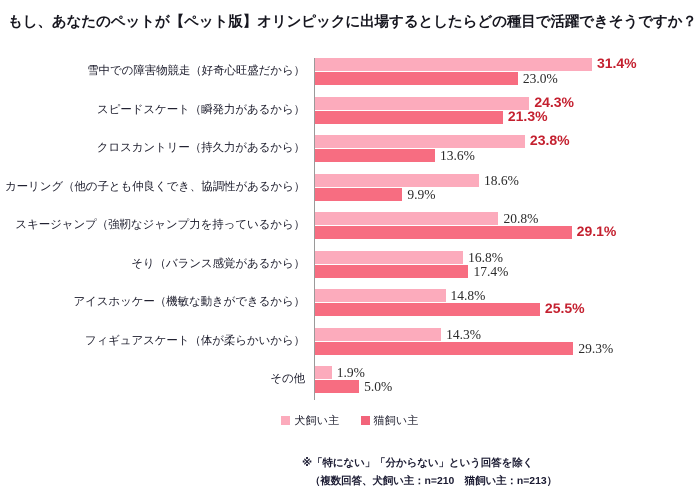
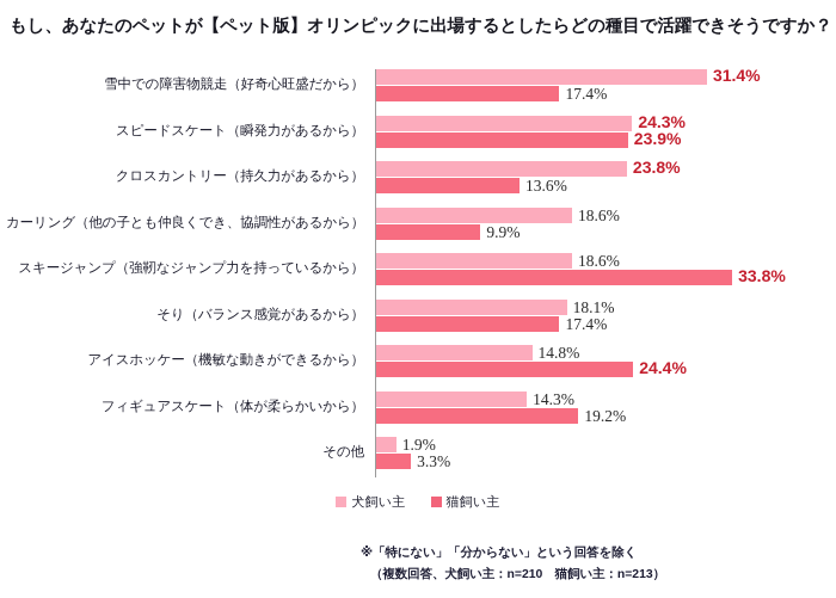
猫飼い主/雪中での障害物競走（好奇心旺盛だから）: 23.0% -> 17.4%
猫飼い主/スピードスケート（瞬発力があるから）: 21.3% -> 23.9%
犬飼い主/スキージャンプ（強靭なジャンプ力を持っているから）: 20.8% -> 18.6%
猫飼い主/スキージャンプ（強靭なジャンプ力を持っているから）: 29.1% -> 33.8%
犬飼い主/そり（バランス感覚があるから）: 16.8% -> 18.1%
猫飼い主/アイスホッケー（機敏な動きができるから）: 25.5% -> 24.4%
猫飼い主/フィギュアスケート（体が柔らかいから）: 29.3% -> 19.2%
猫飼い主/その他: 5.0% -> 3.3%
